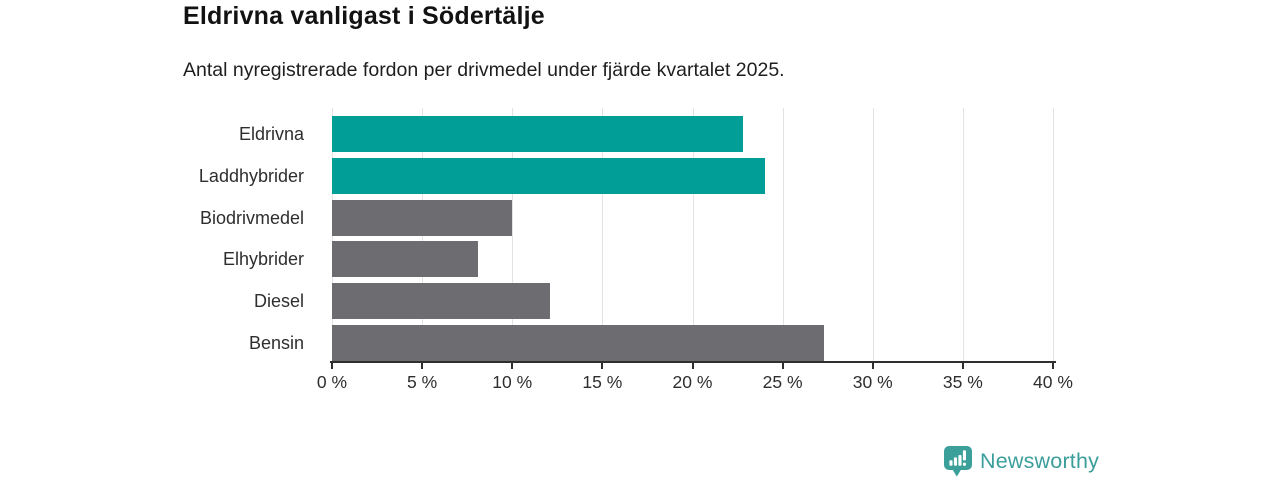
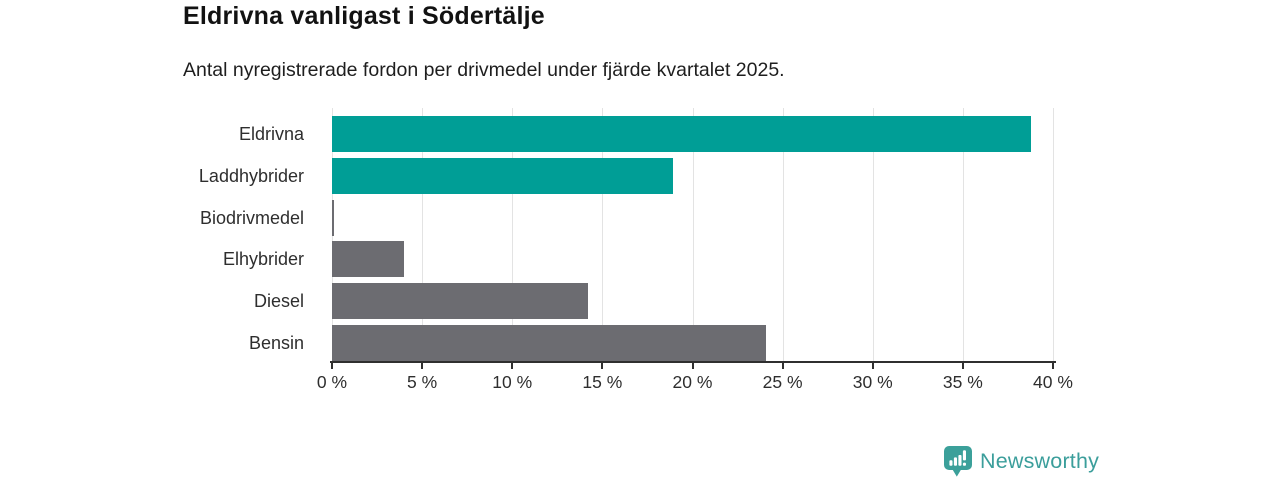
Eldrivna: 22.8% -> 38.8%
Laddhybrider: 24.0% -> 18.9%
Biodrivmedel: 10.0% -> 0.1%
Elhybrider: 8.1% -> 4.0%
Diesel: 12.1% -> 14.2%
Bensin: 27.3% -> 24.1%
